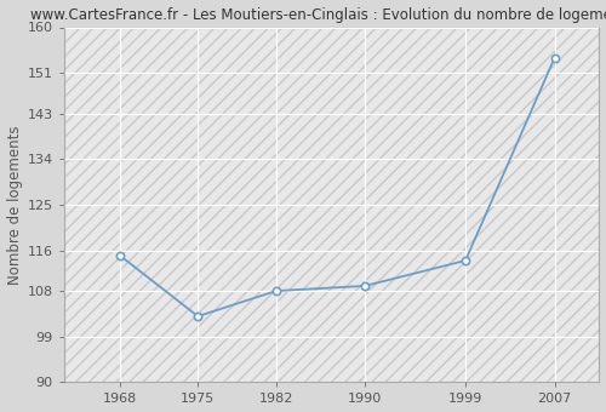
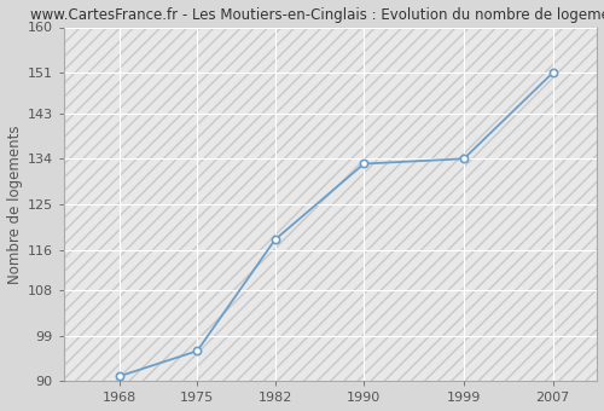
1968: 115 -> 91
1975: 103 -> 96
1982: 108 -> 118
1990: 109 -> 133
1999: 114 -> 134
2007: 154 -> 151
